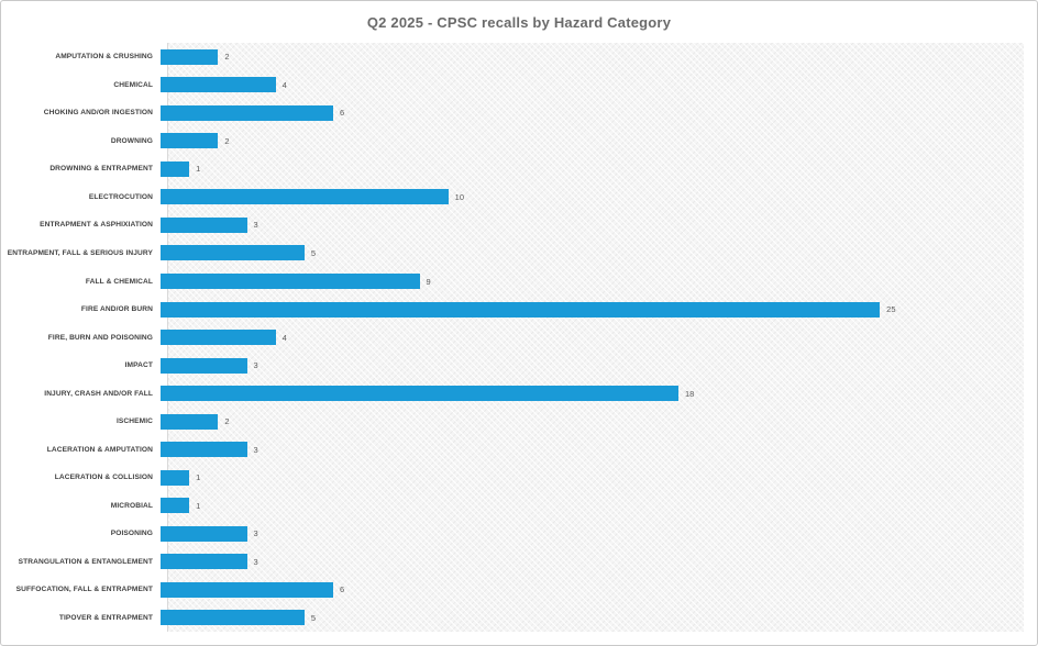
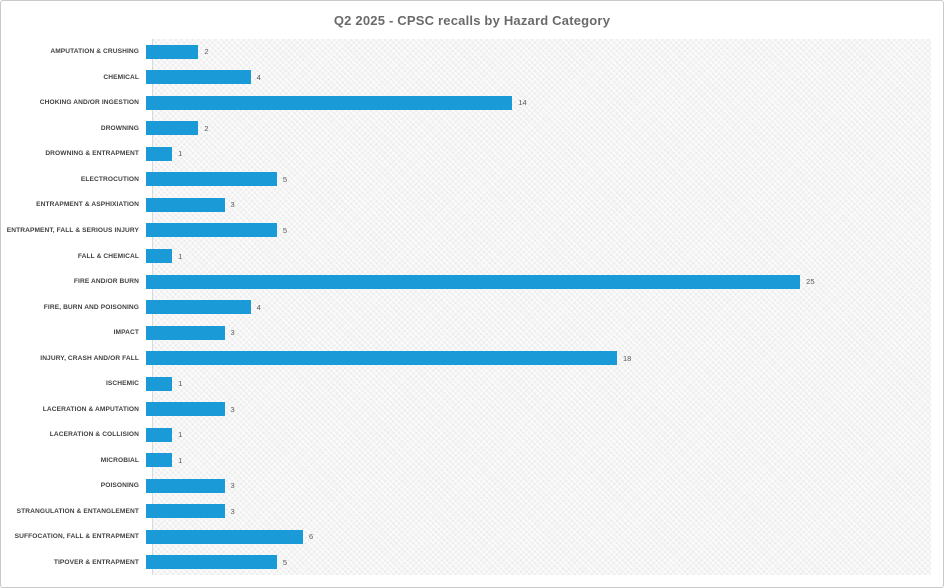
CHOKING AND/OR INGESTION: 6 -> 14
ELECTROCUTION: 10 -> 5
FALL & CHEMICAL: 9 -> 1
ISCHEMIC: 2 -> 1
